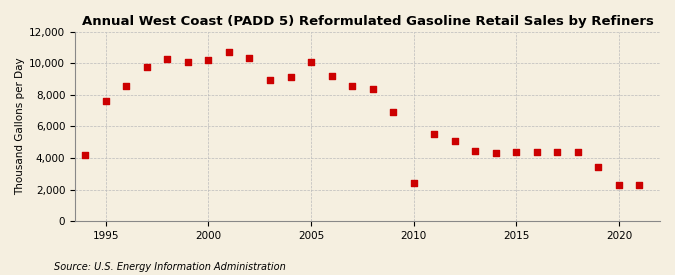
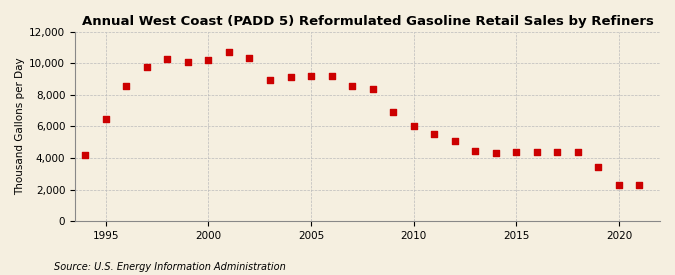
1995: 7,600 -> 6,500
2005: 10,100 -> 9,200
2010: 2,400 -> 6,000
